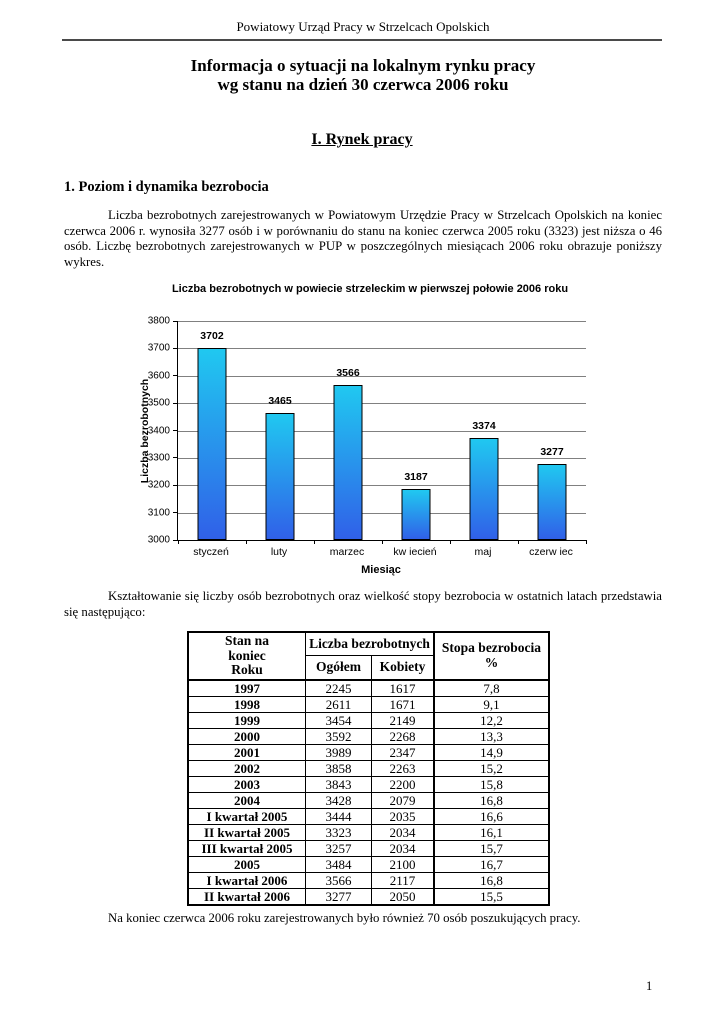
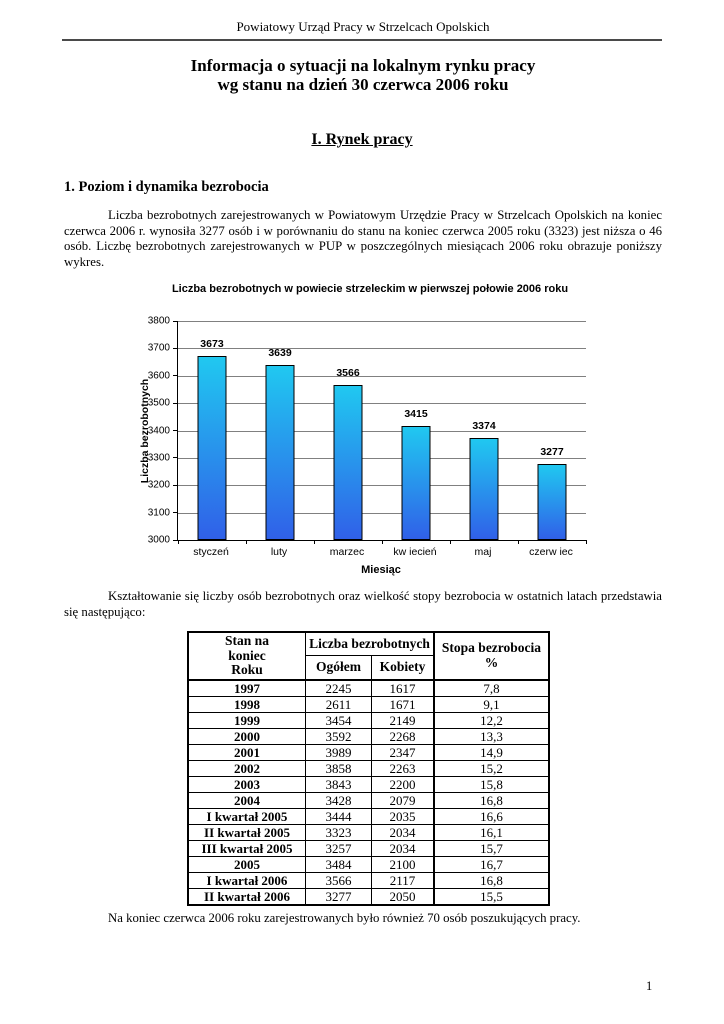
styczeń: 3702 -> 3673
luty: 3465 -> 3639
kw iecień: 3187 -> 3415
